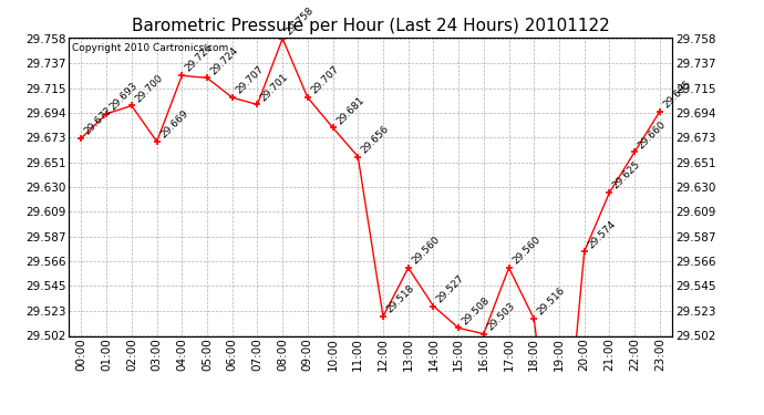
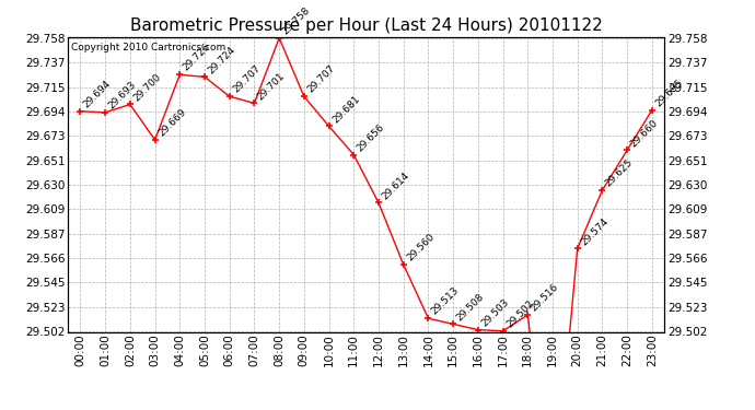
00:00: 29.672 -> 29.694
12:00: 29.518 -> 29.614
14:00: 29.527 -> 29.513
17:00: 29.560 -> 29.502
